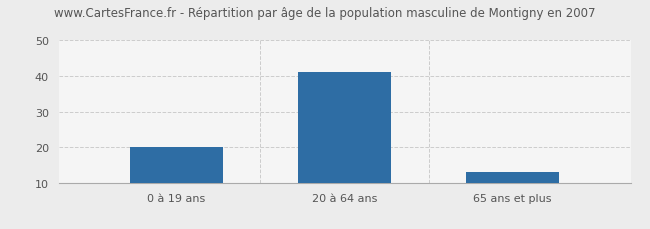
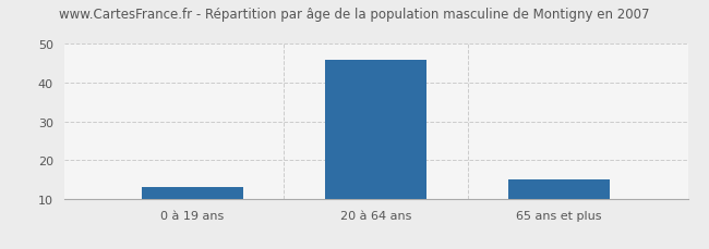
0 à 19 ans: 20 -> 13
20 à 64 ans: 41 -> 46
65 ans et plus: 13 -> 15
